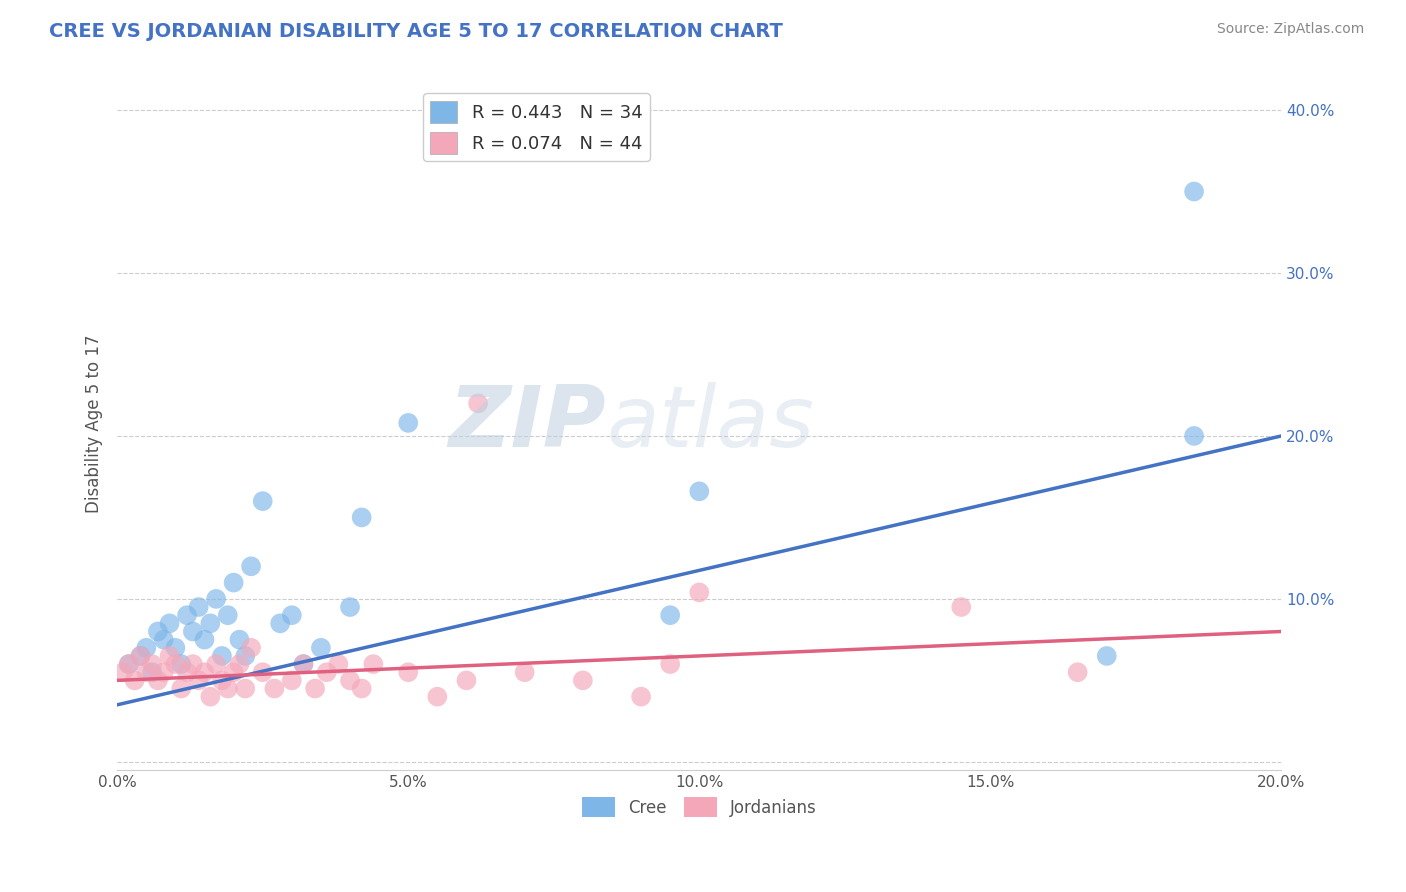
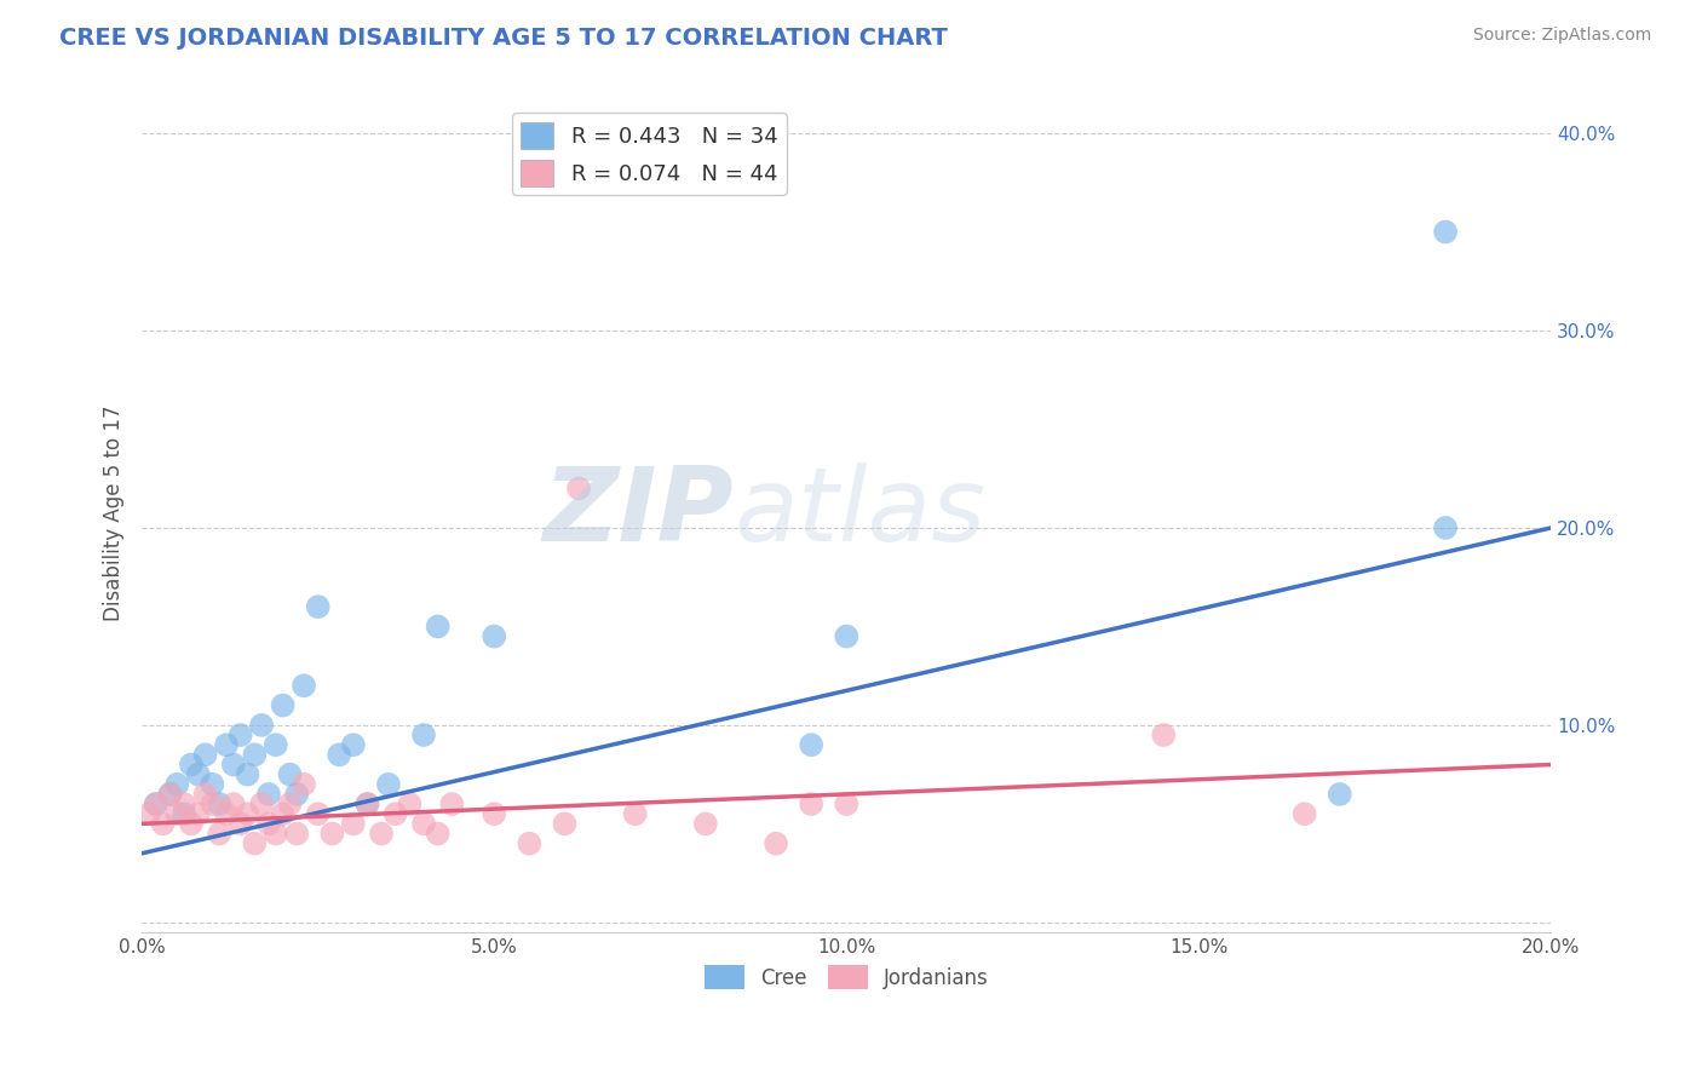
Cree/5.0%: 20.8% -> 14.5%
Cree/10.0%: 16.6% -> 14.5%
Jordanians/10.0%: 10.4% -> 6.0%
